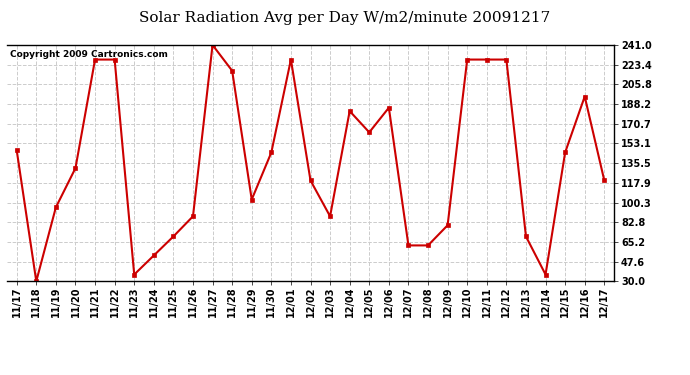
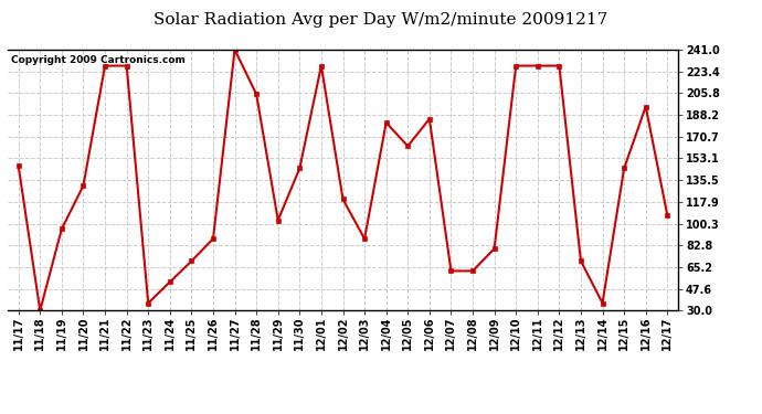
11/28: 218 -> 205
12/17: 120 -> 107
